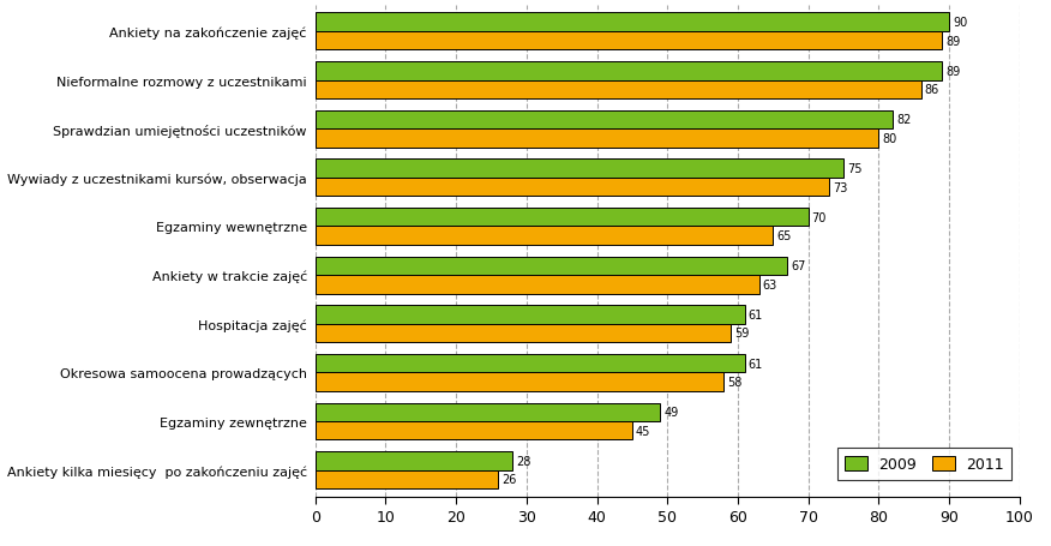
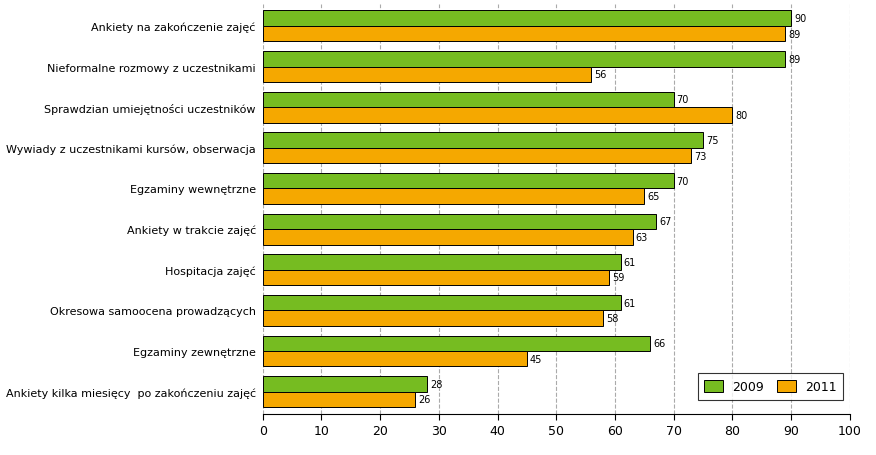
2011/Nieformalne rozmowy z uczestnikami: 86 -> 56
2009/Sprawdzian umiejętności uczestników: 82 -> 70
2009/Egzaminy zewnętrzne: 49 -> 66
